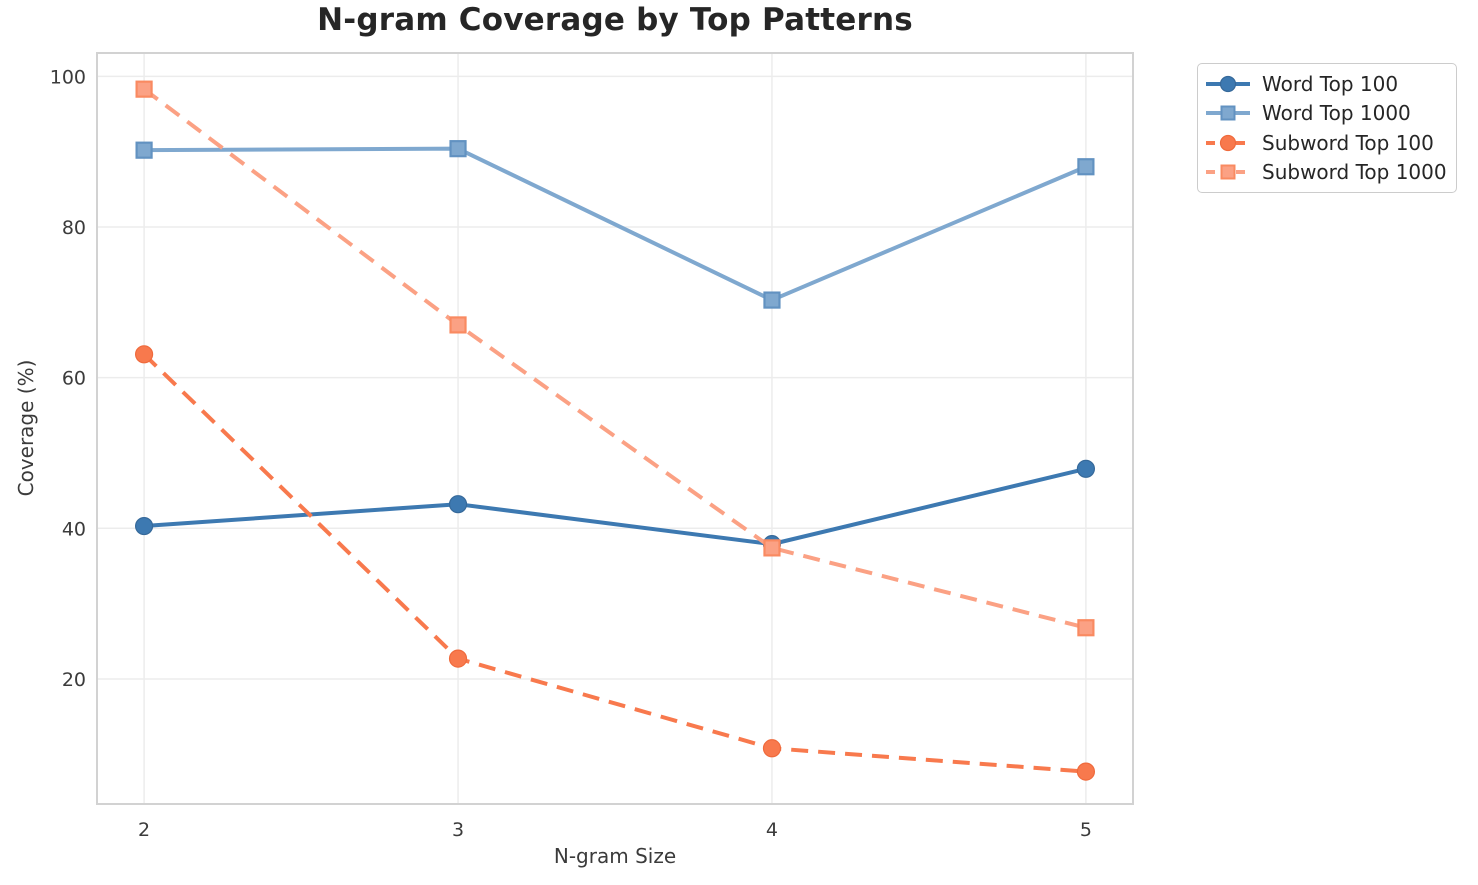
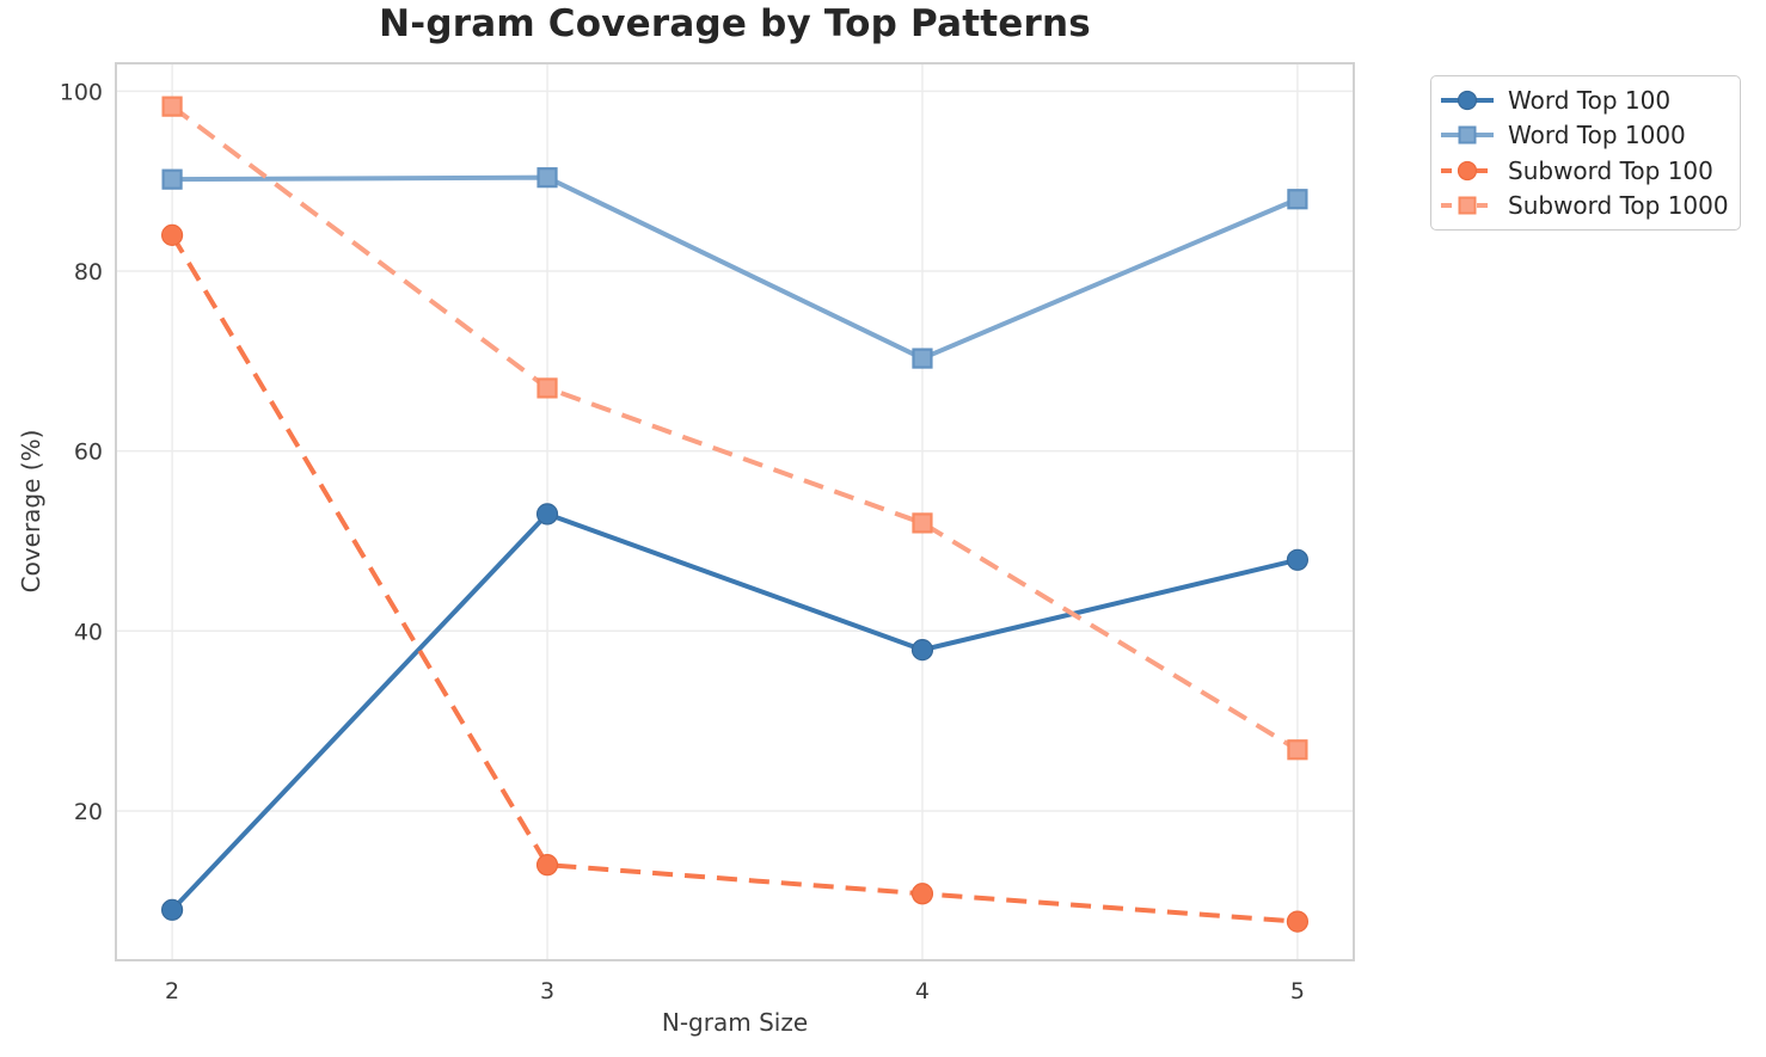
Word Top 100/2: 40 -> 9
Subword Top 100/2: 63 -> 84
Word Top 100/3: 43 -> 53
Subword Top 100/3: 23 -> 14
Subword Top 1000/4: 37 -> 52
